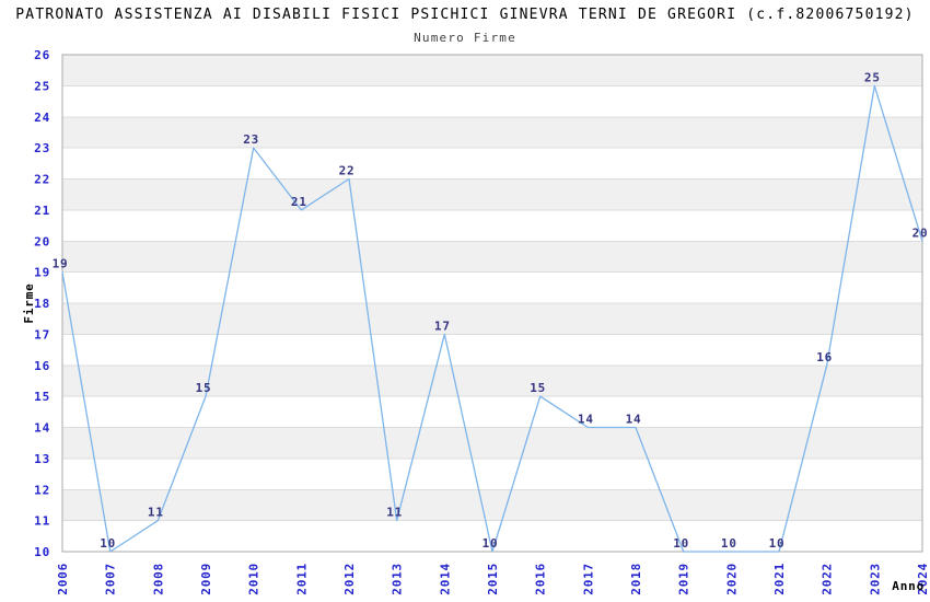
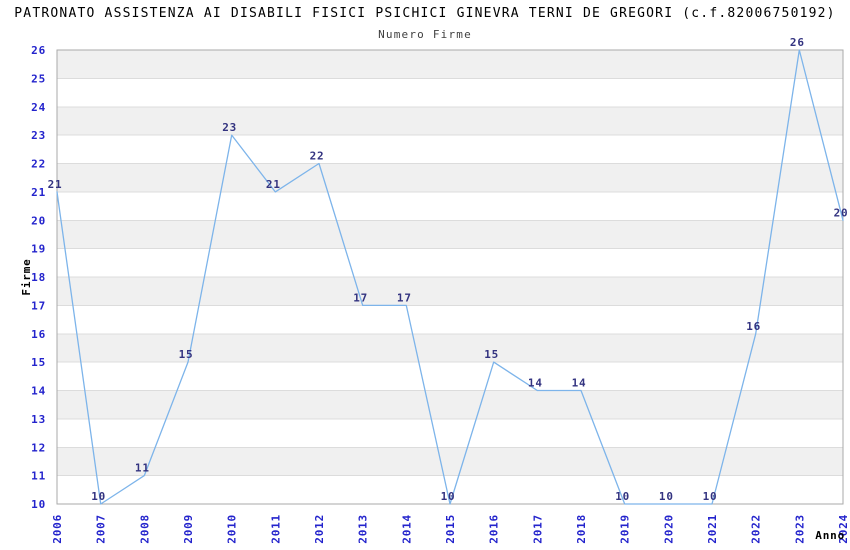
2006: 19 -> 21
2013: 11 -> 17
2023: 25 -> 26
